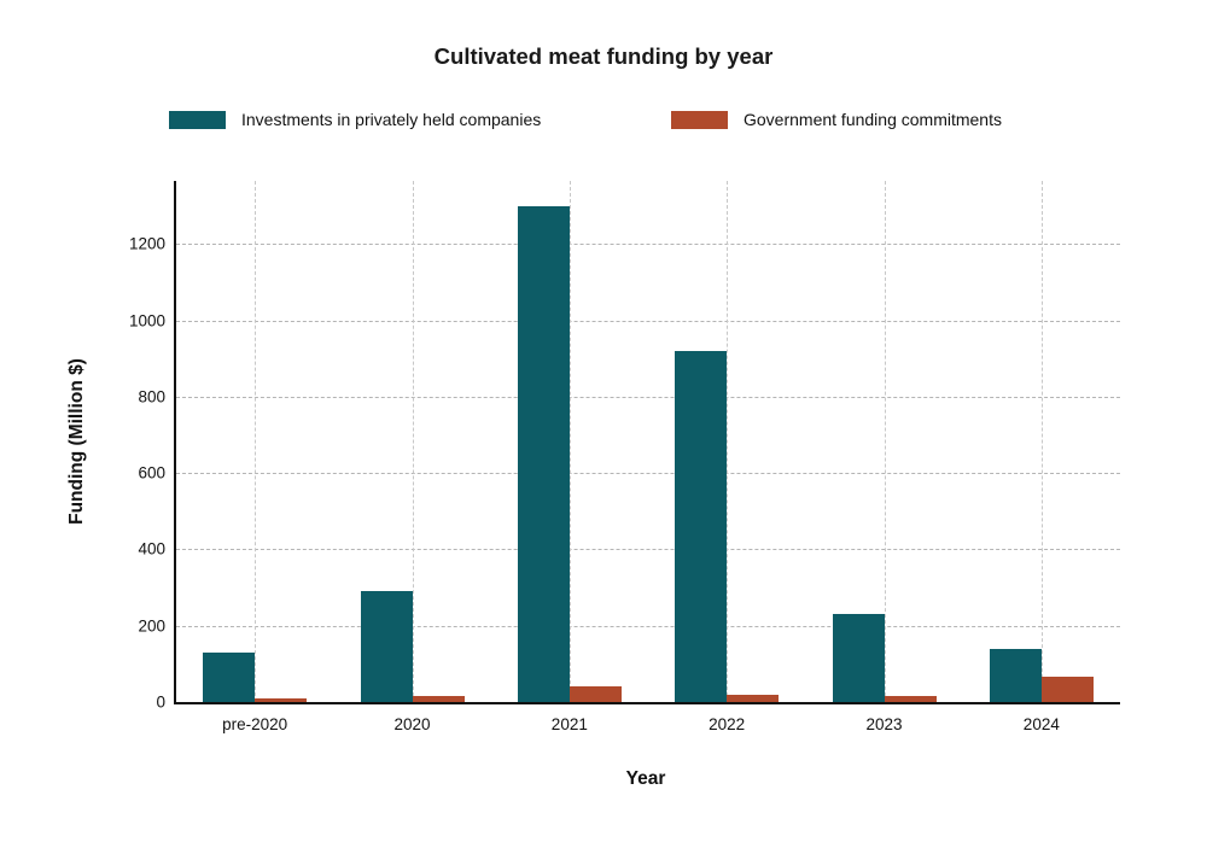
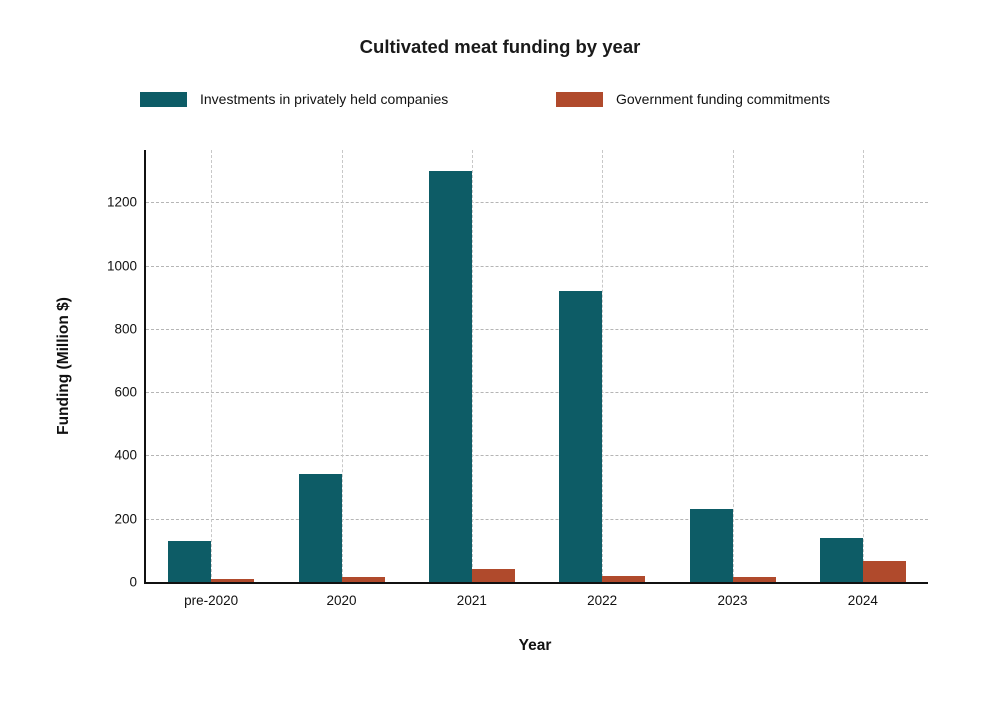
Investments in privately held companies/2020: 290 -> 340
